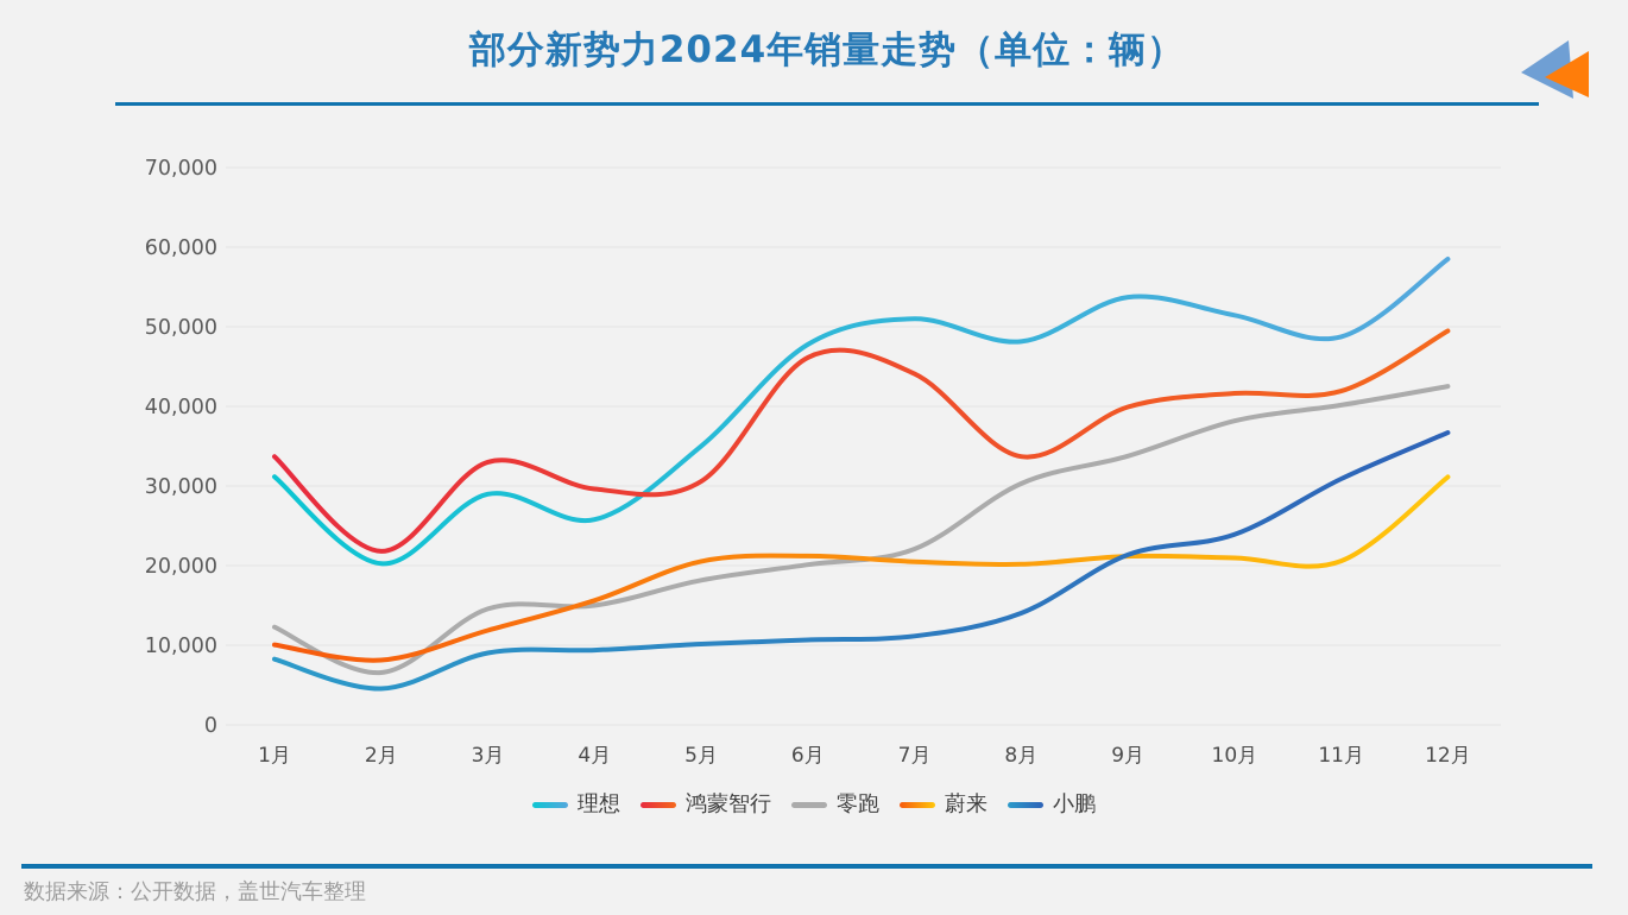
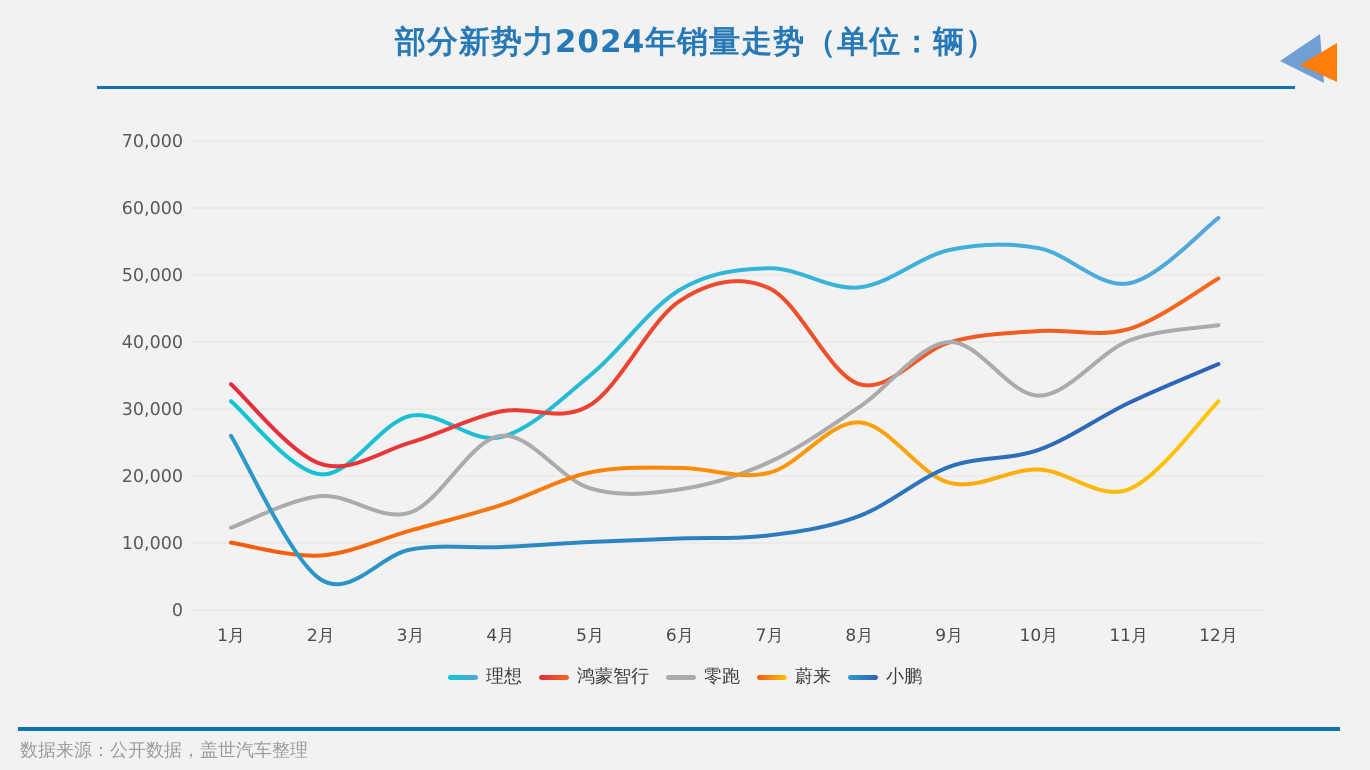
小鹏/1月: 8000 -> 26000
零跑/2月: 7000 -> 17000
鸿蒙智行/3月: 33000 -> 25000
零跑/4月: 15000 -> 26000
零跑/6月: 20000 -> 18000
鸿蒙智行/7月: 44000 -> 48000
蔚来/8月: 20000 -> 28000
零跑/9月: 34000 -> 40000
蔚来/9月: 21000 -> 19000
理想/10月: 51000 -> 54000
零跑/10月: 38000 -> 32000
蔚来/11月: 21000 -> 18000
